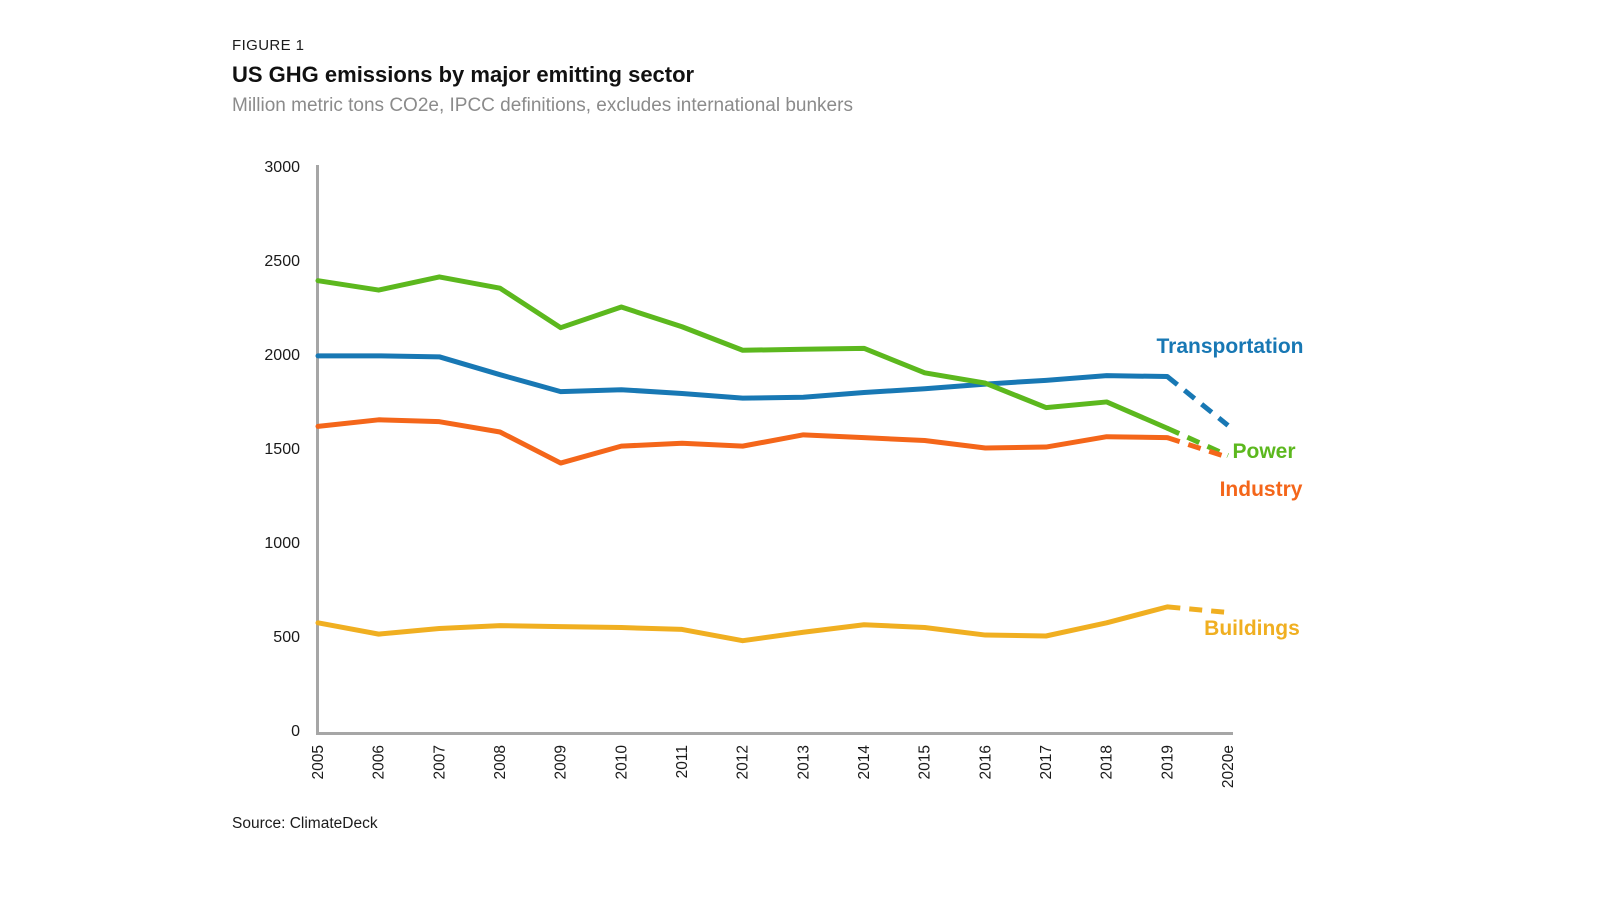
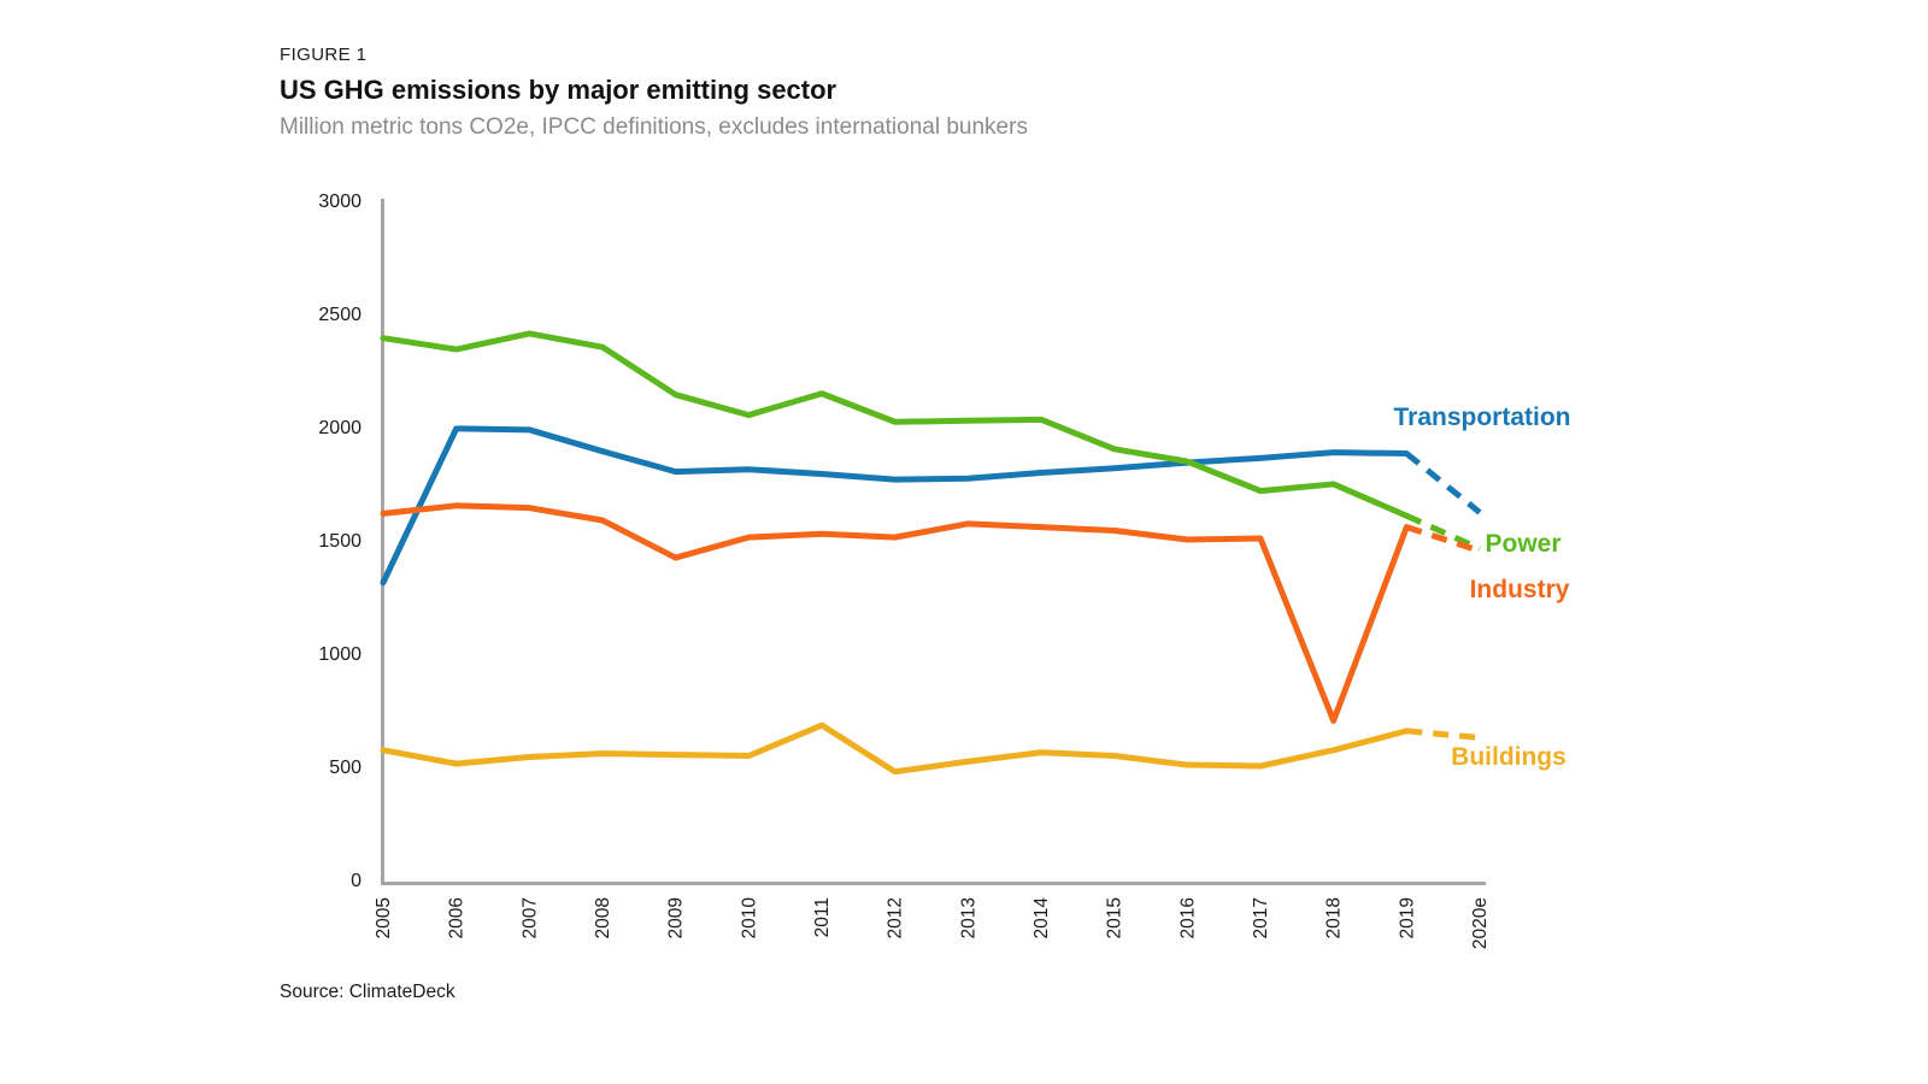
Transportation/2005: 1990 -> 1310
Power/2010: 2250 -> 2050
Buildings/2011: 540 -> 680
Industry/2018: 1560 -> 700
